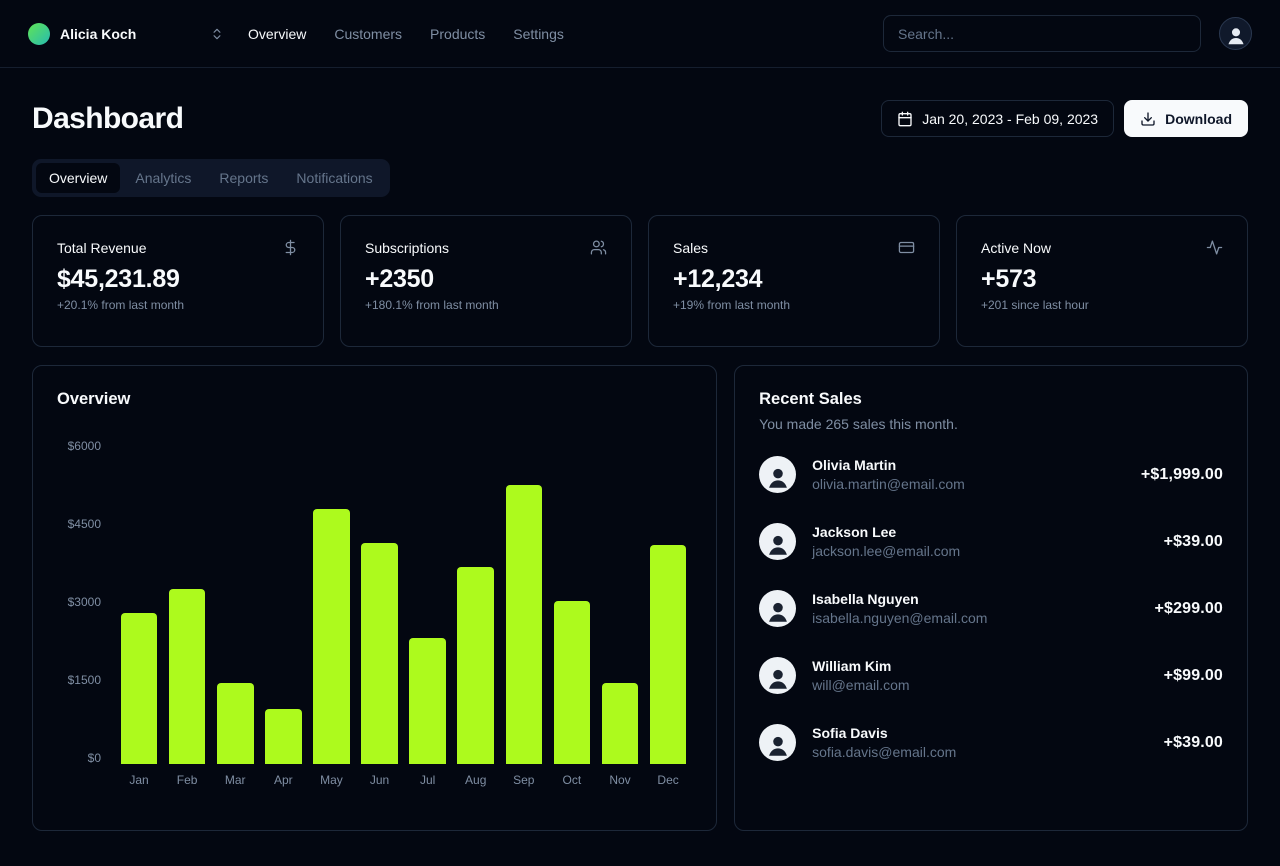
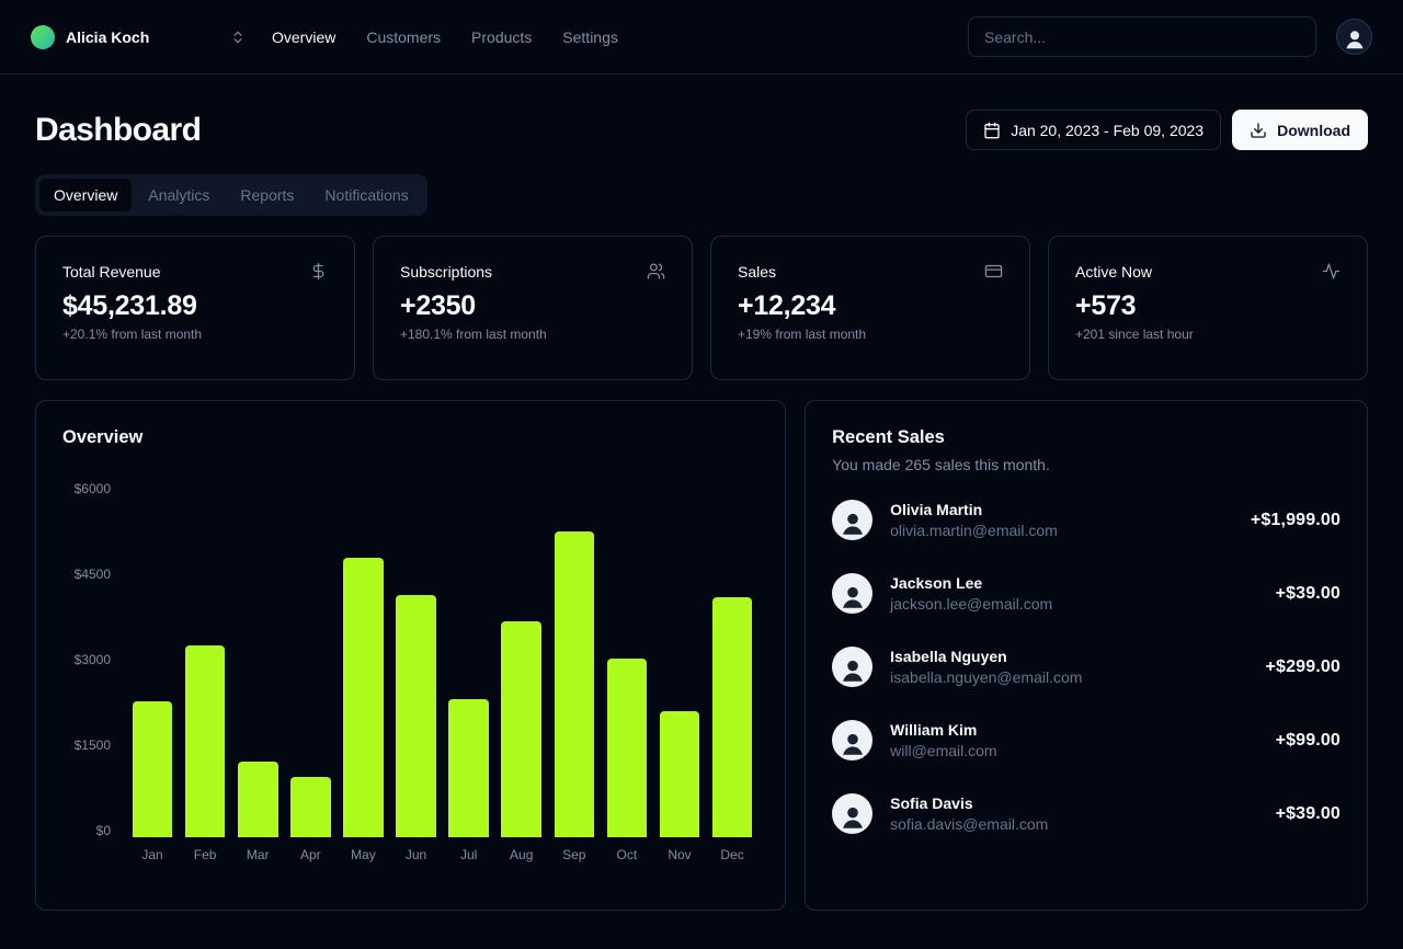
Jan: $2800 -> $2300
Mar: $1500 -> $1300
Nov: $1500 -> $2100
